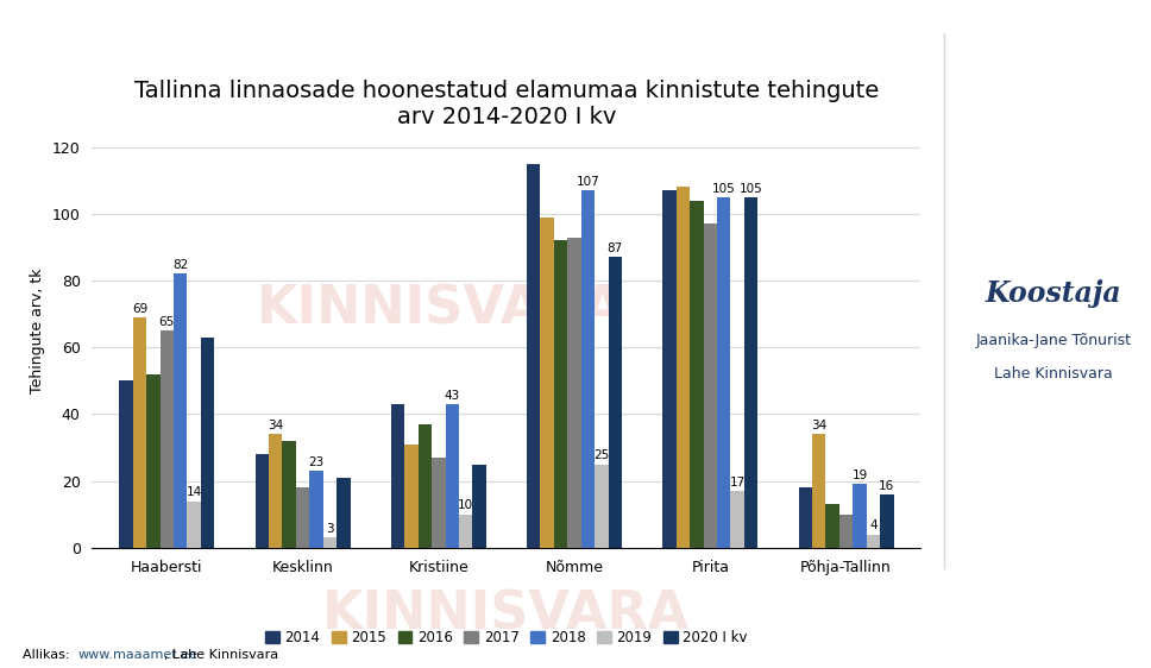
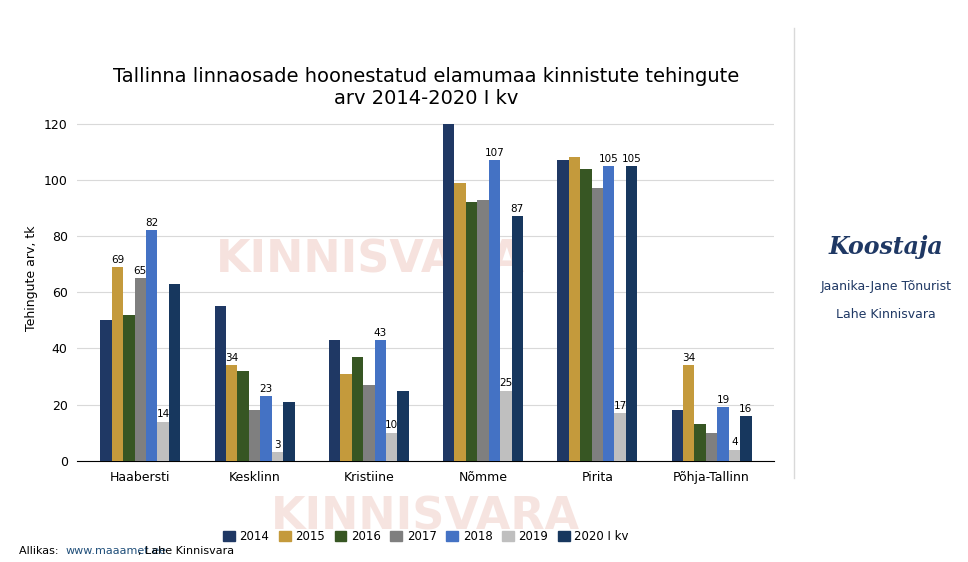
2014/Kesklinn: 28 -> 55
2014/Nõmme: 115 -> 120
